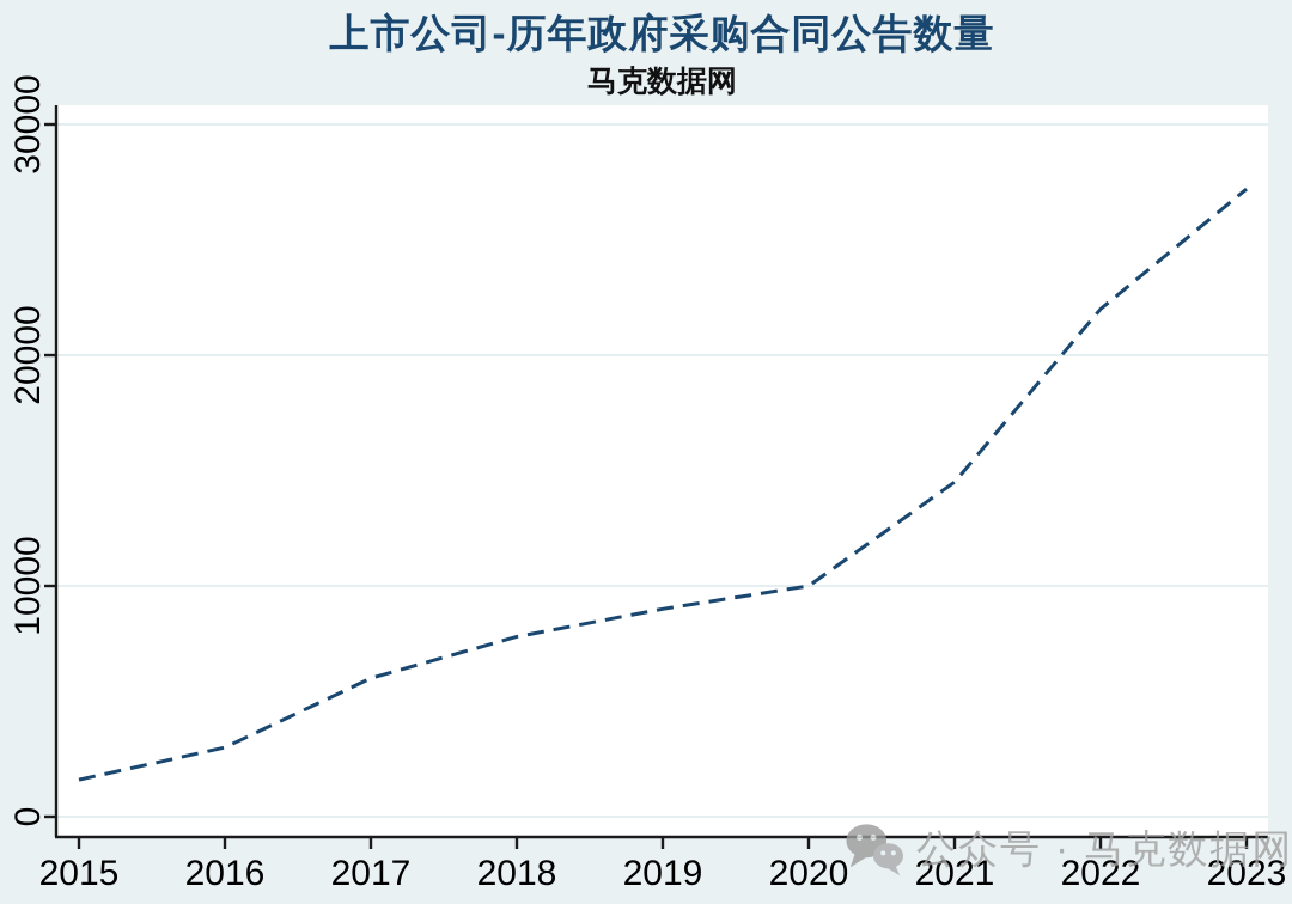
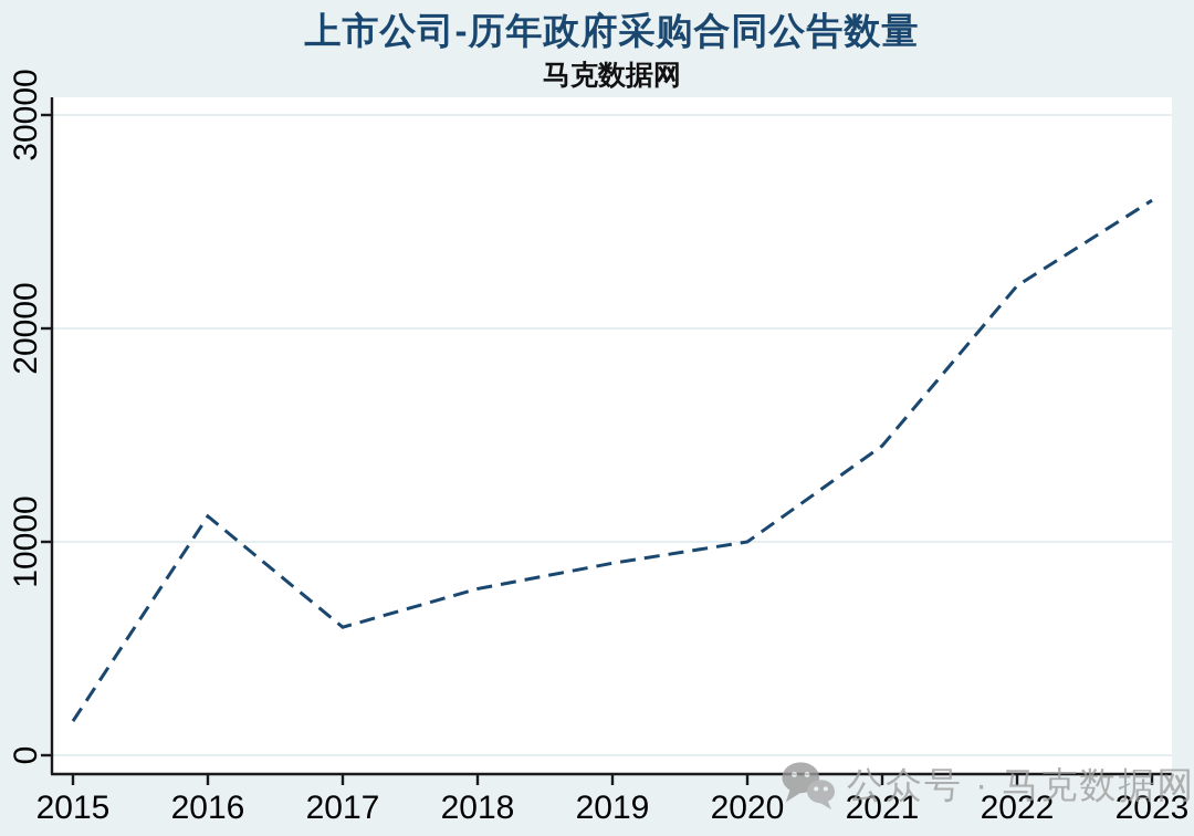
2016: 3000 -> 11200
2023: 27200 -> 26000
